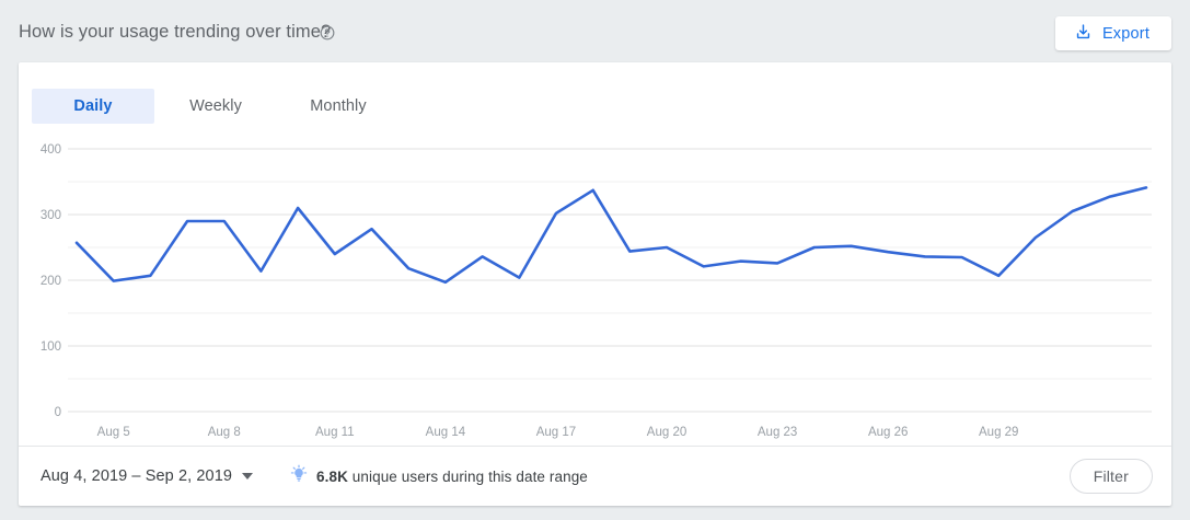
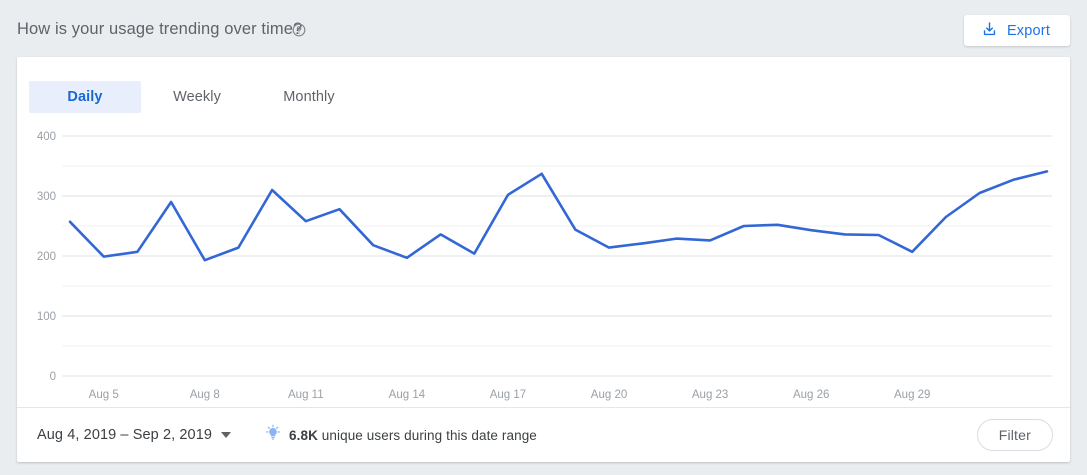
Aug 8: 290 -> 190
Aug 11: 240 -> 260
Aug 20: 250 -> 210
